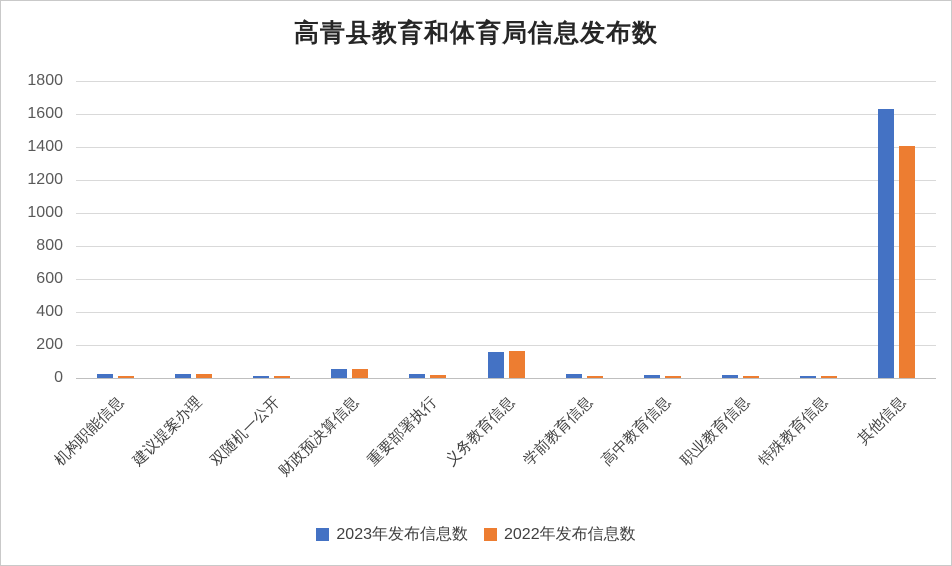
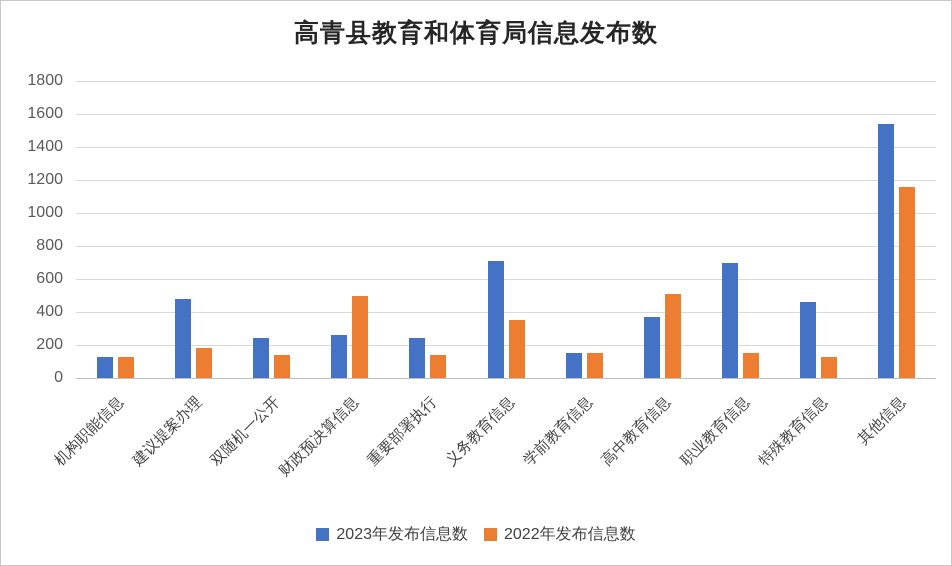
2023年发布信息数/机构职能信息: 20 -> 130
2022年发布信息数/机构职能信息: 10 -> 130
2023年发布信息数/建议提案办理: 20 -> 480
2022年发布信息数/建议提案办理: 20 -> 180
2023年发布信息数/双随机一公开: 10 -> 240
2022年发布信息数/双随机一公开: 10 -> 140
2023年发布信息数/财政预决算信息: 60 -> 260
2022年发布信息数/财政预决算信息: 50 -> 500
2023年发布信息数/重要部署执行: 20 -> 240
2022年发布信息数/重要部署执行: 20 -> 140
2023年发布信息数/义务教育信息: 160 -> 710
2022年发布信息数/义务教育信息: 160 -> 350
2023年发布信息数/学前教育信息: 20 -> 150
2022年发布信息数/学前教育信息: 20 -> 150
2023年发布信息数/高中教育信息: 20 -> 370
2022年发布信息数/高中教育信息: 20 -> 510
2023年发布信息数/职业教育信息: 20 -> 700
2022年发布信息数/职业教育信息: 10 -> 150
2023年发布信息数/特殊教育信息: 10 -> 460
2022年发布信息数/特殊教育信息: 10 -> 130
2023年发布信息数/其他信息: 1630 -> 1540
2022年发布信息数/其他信息: 1410 -> 1160
